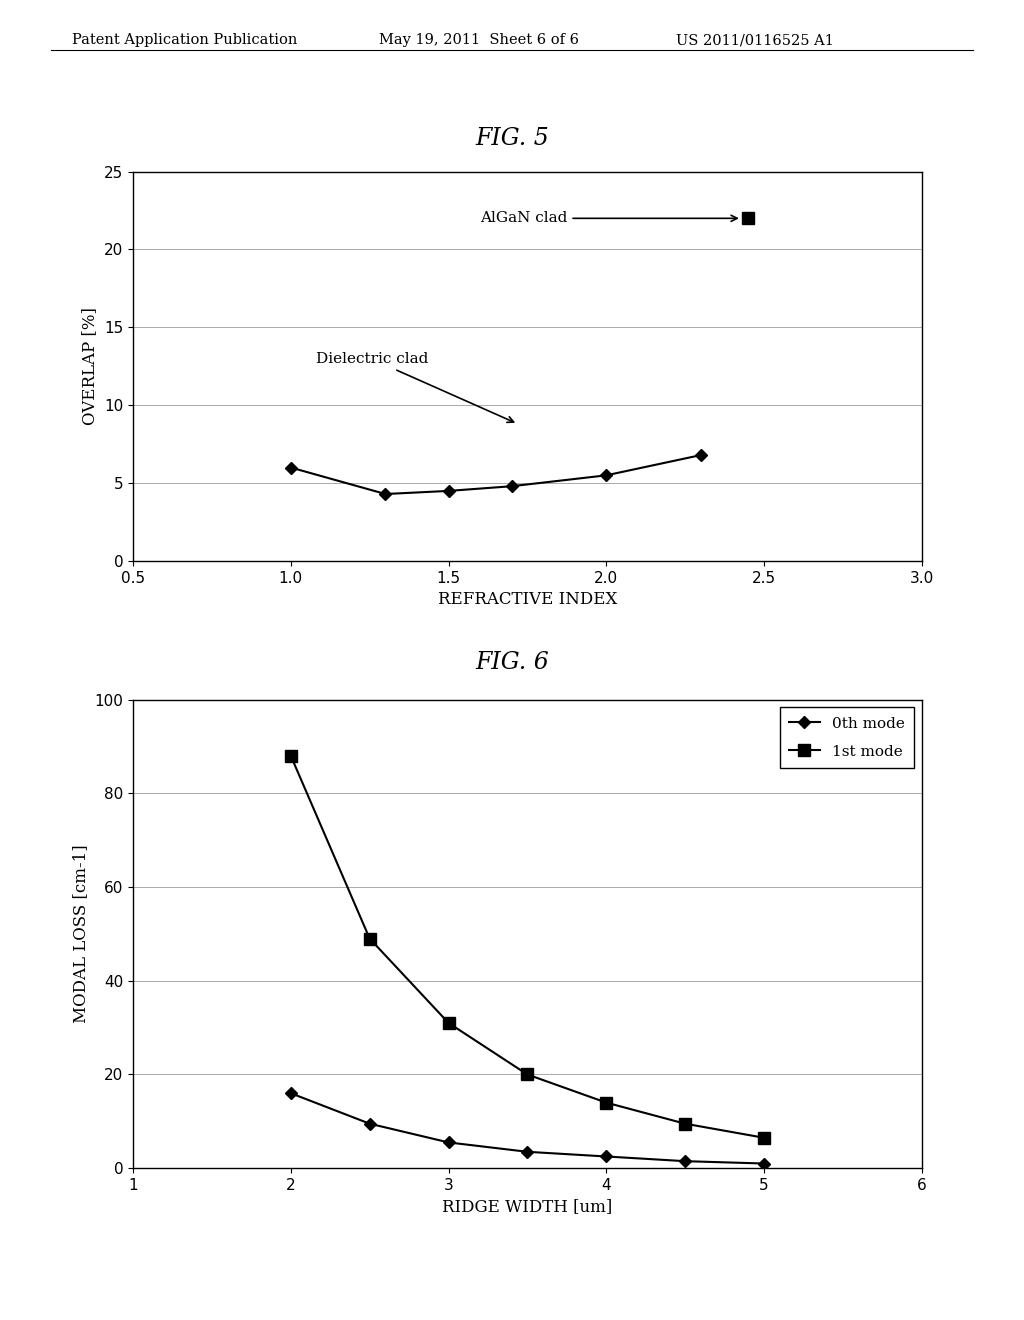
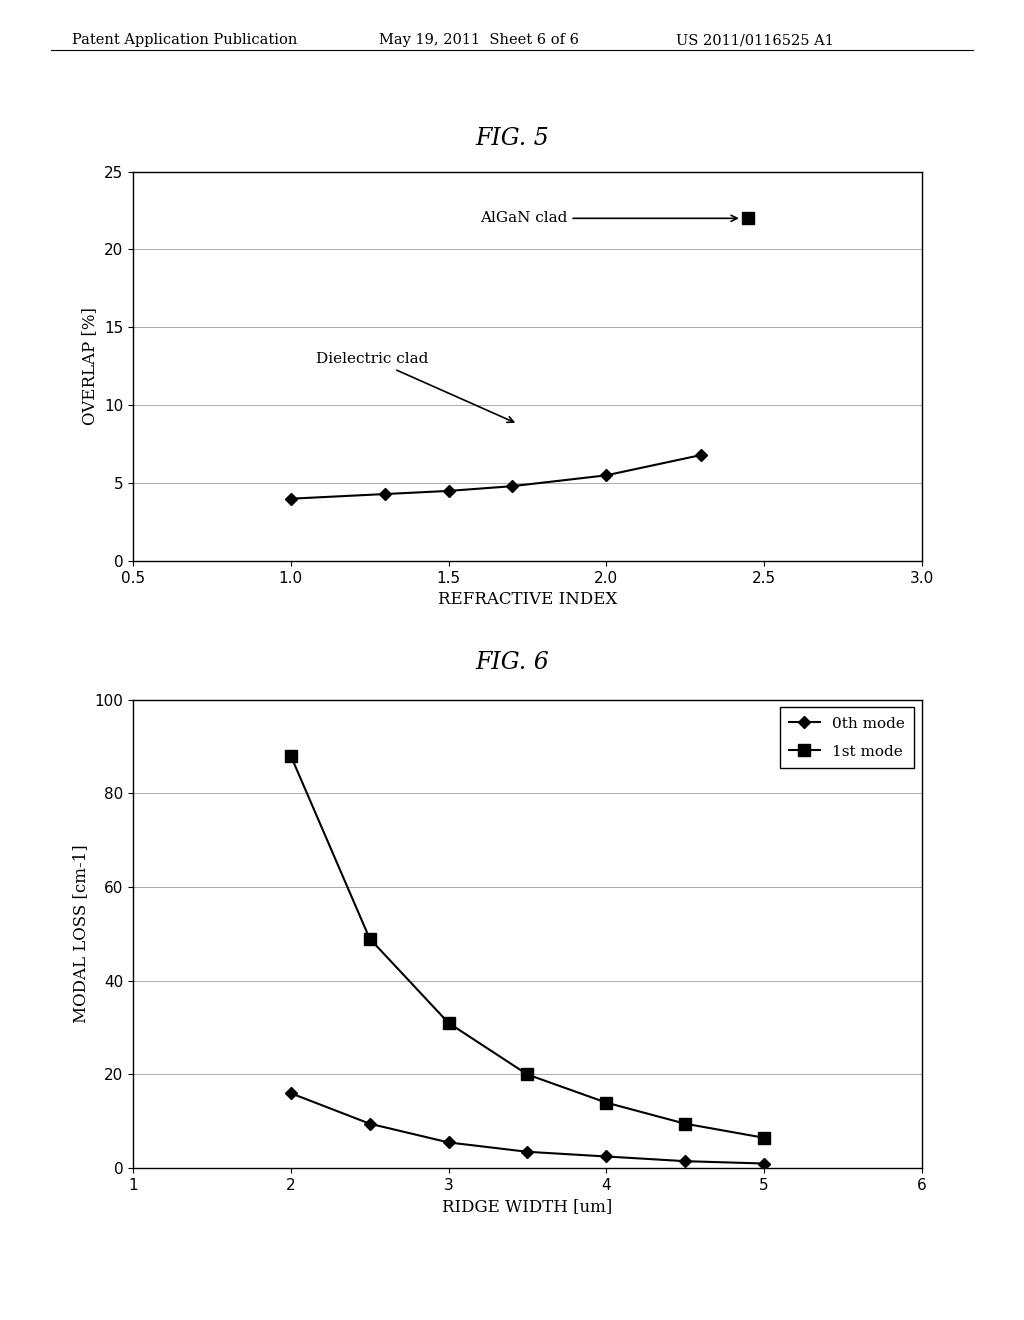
1.0: 6.0 -> 4.0
